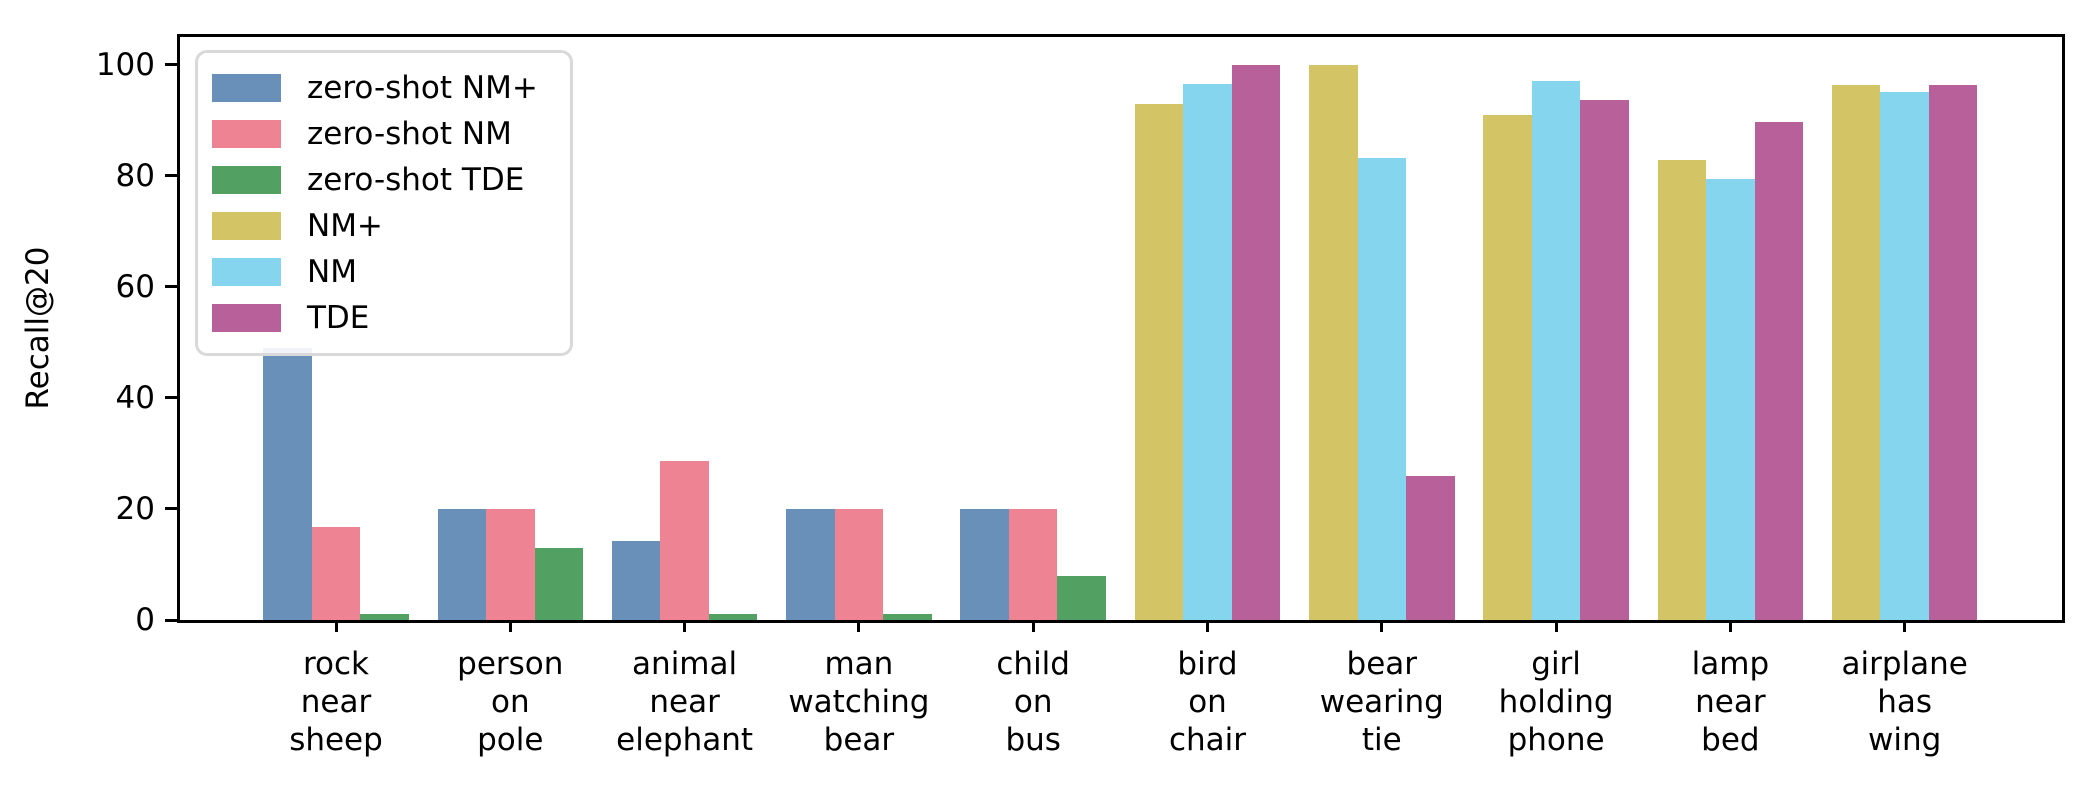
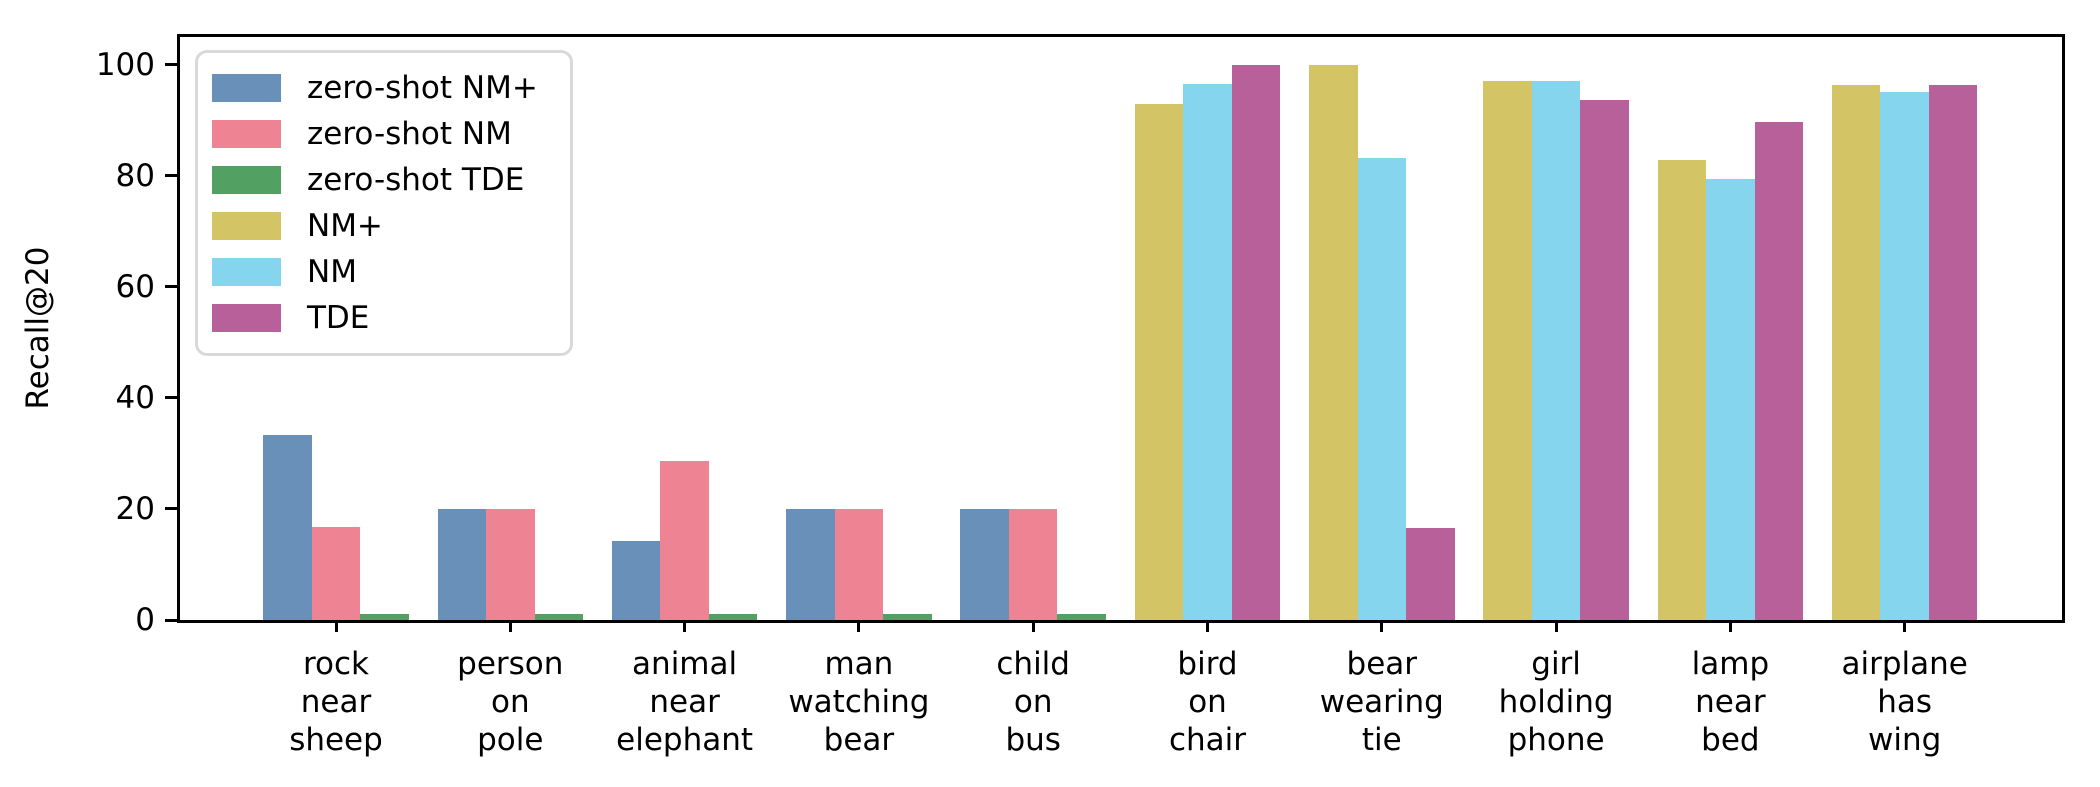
zero-shot NM+/rock near sheep: 49 -> 33
zero-shot TDE/person on pole: 13 -> 1
zero-shot TDE/child on bus: 8 -> 1
TDE/bear wearing tie: 26 -> 16
NM+/girl holding phone: 91 -> 97
